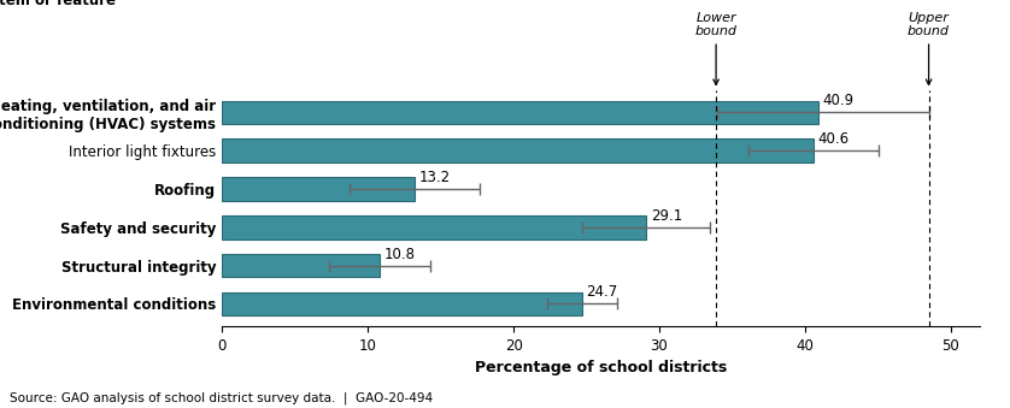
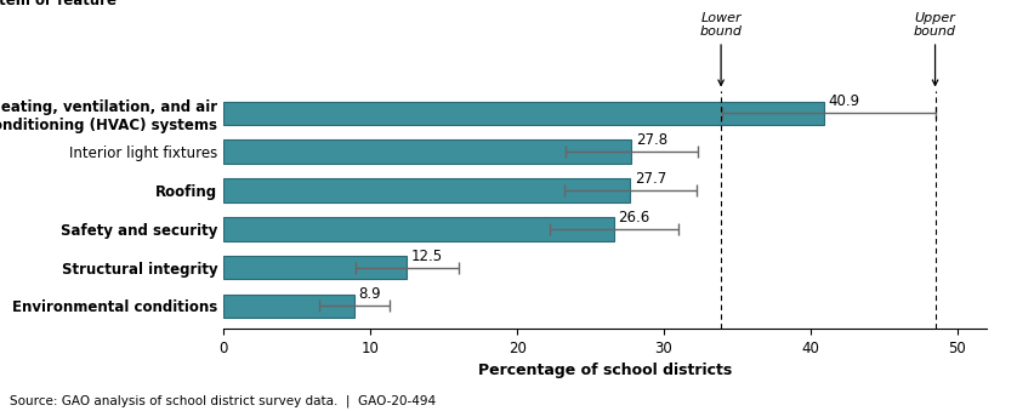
Interior light fixtures: 40.6 -> 27.8
Roofing: 13.2 -> 27.7
Safety and security: 29.1 -> 26.6
Structural integrity: 10.8 -> 12.5
Environmental conditions: 24.7 -> 8.9
